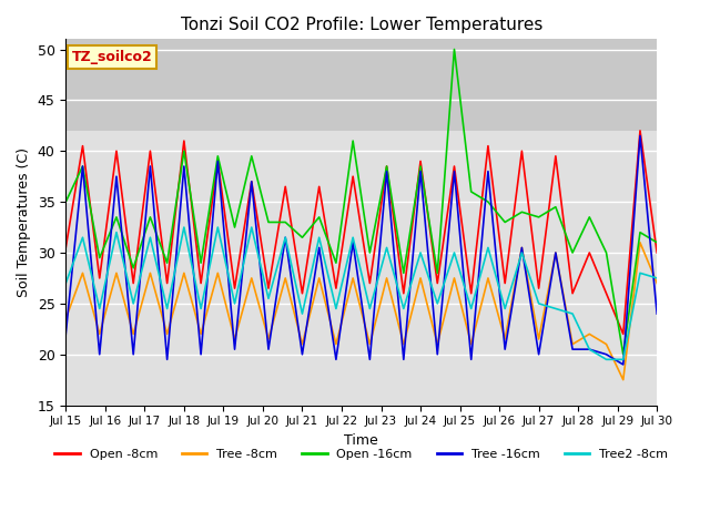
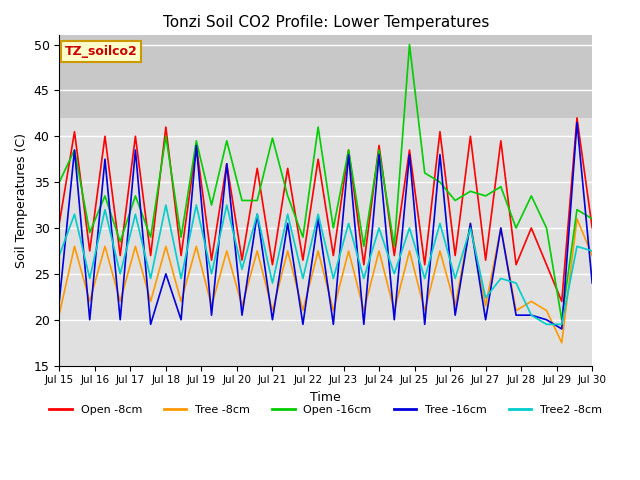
Tree -8cm/Jul 15: 23.5 -> 20.6
Tree -16cm/Jul 18: 38.5 -> 25.0
Open -16cm/Jul 21: 31.5 -> 39.8
Tree2 -8cm/Jul 27: 25.0 -> 22.4
